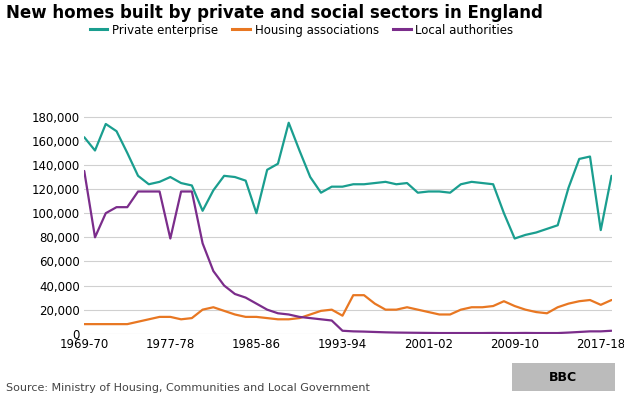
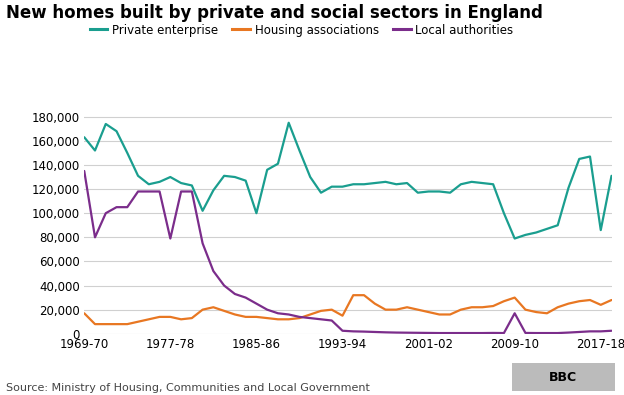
Housing associations/1969-70: 8,000 -> 17,000
Housing associations/2009-10: 23,000 -> 30,000
Local authorities/2009-10: 1,000 -> 17,000
